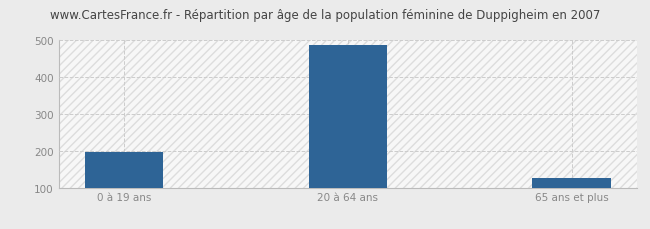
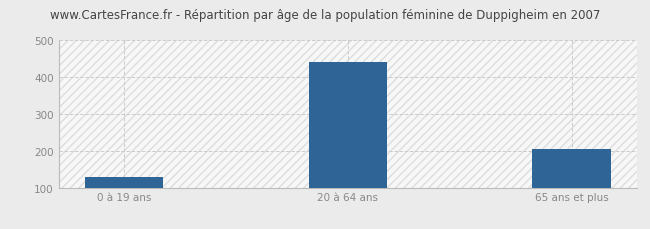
0 à 19 ans: 197 -> 130
20 à 64 ans: 487 -> 440
65 ans et plus: 125 -> 205
